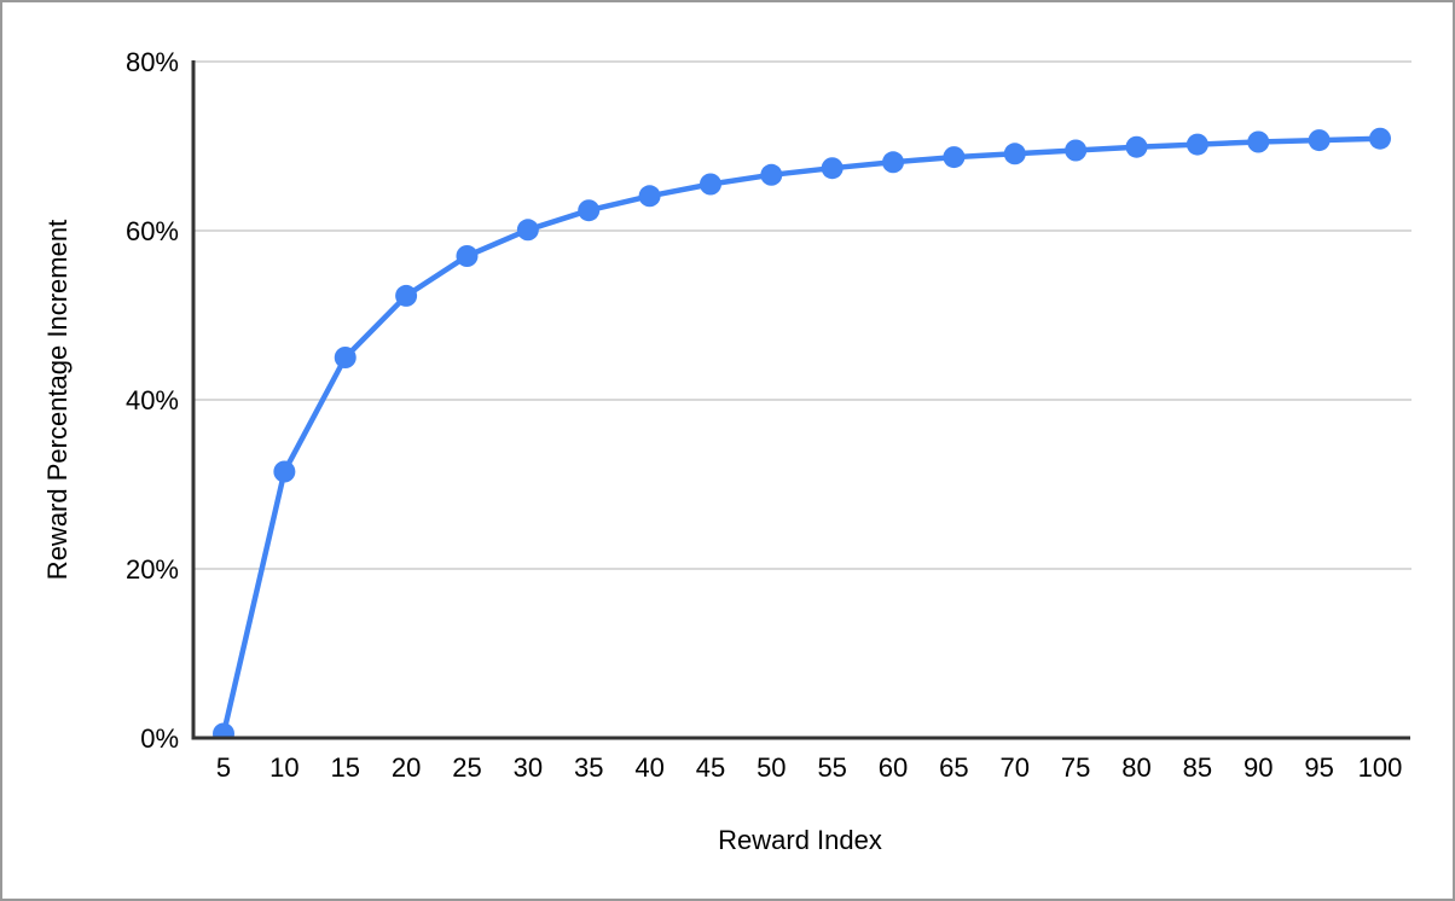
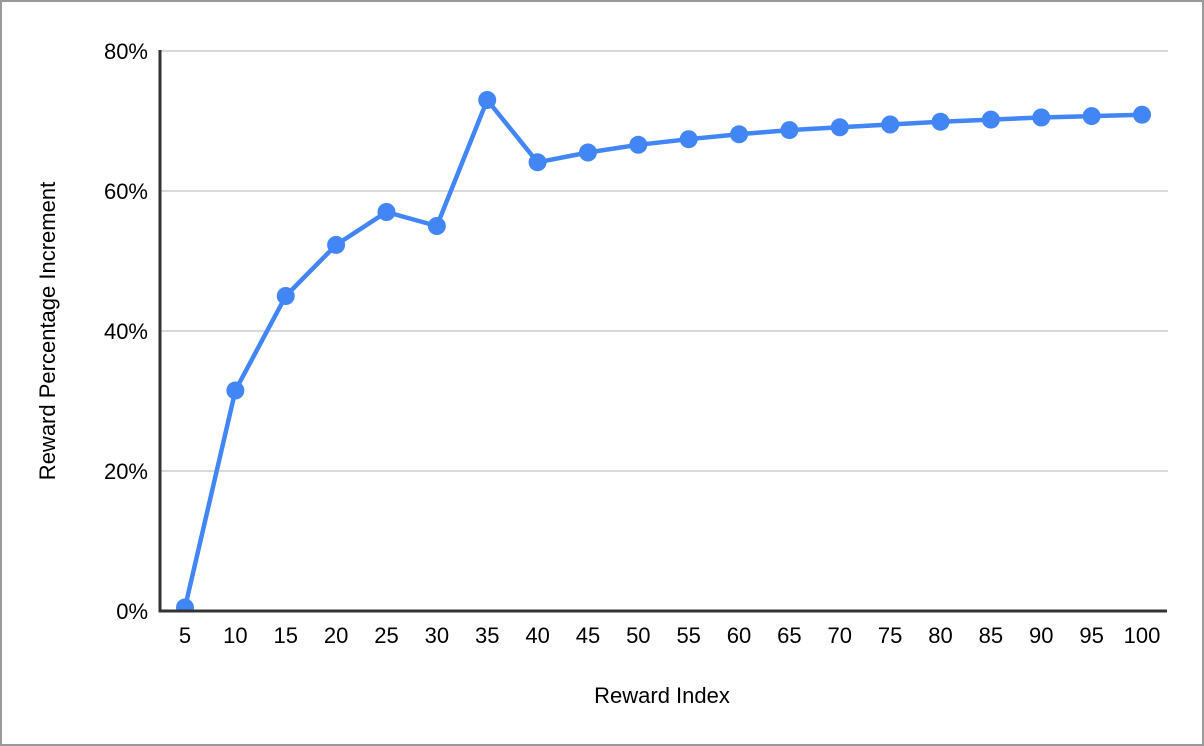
30: 60% -> 55%
35: 62% -> 73%
